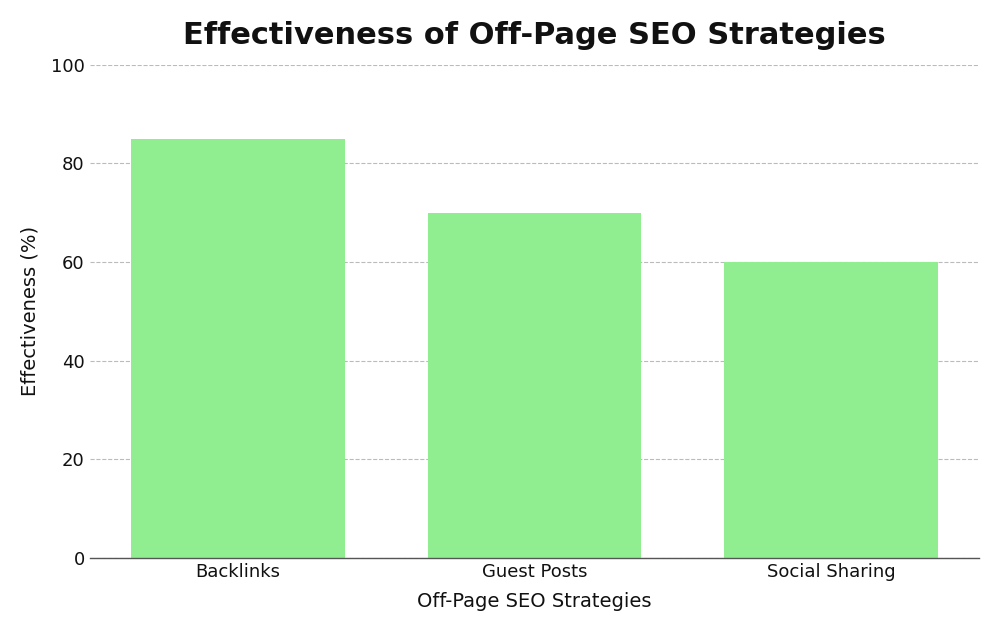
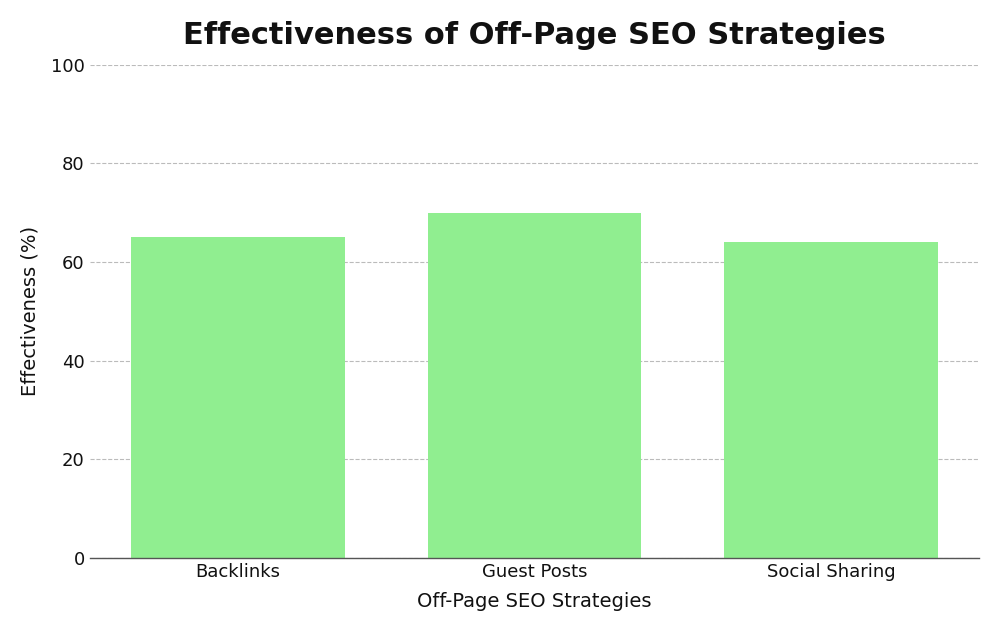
Backlinks: 85 -> 65
Social Sharing: 60 -> 64
